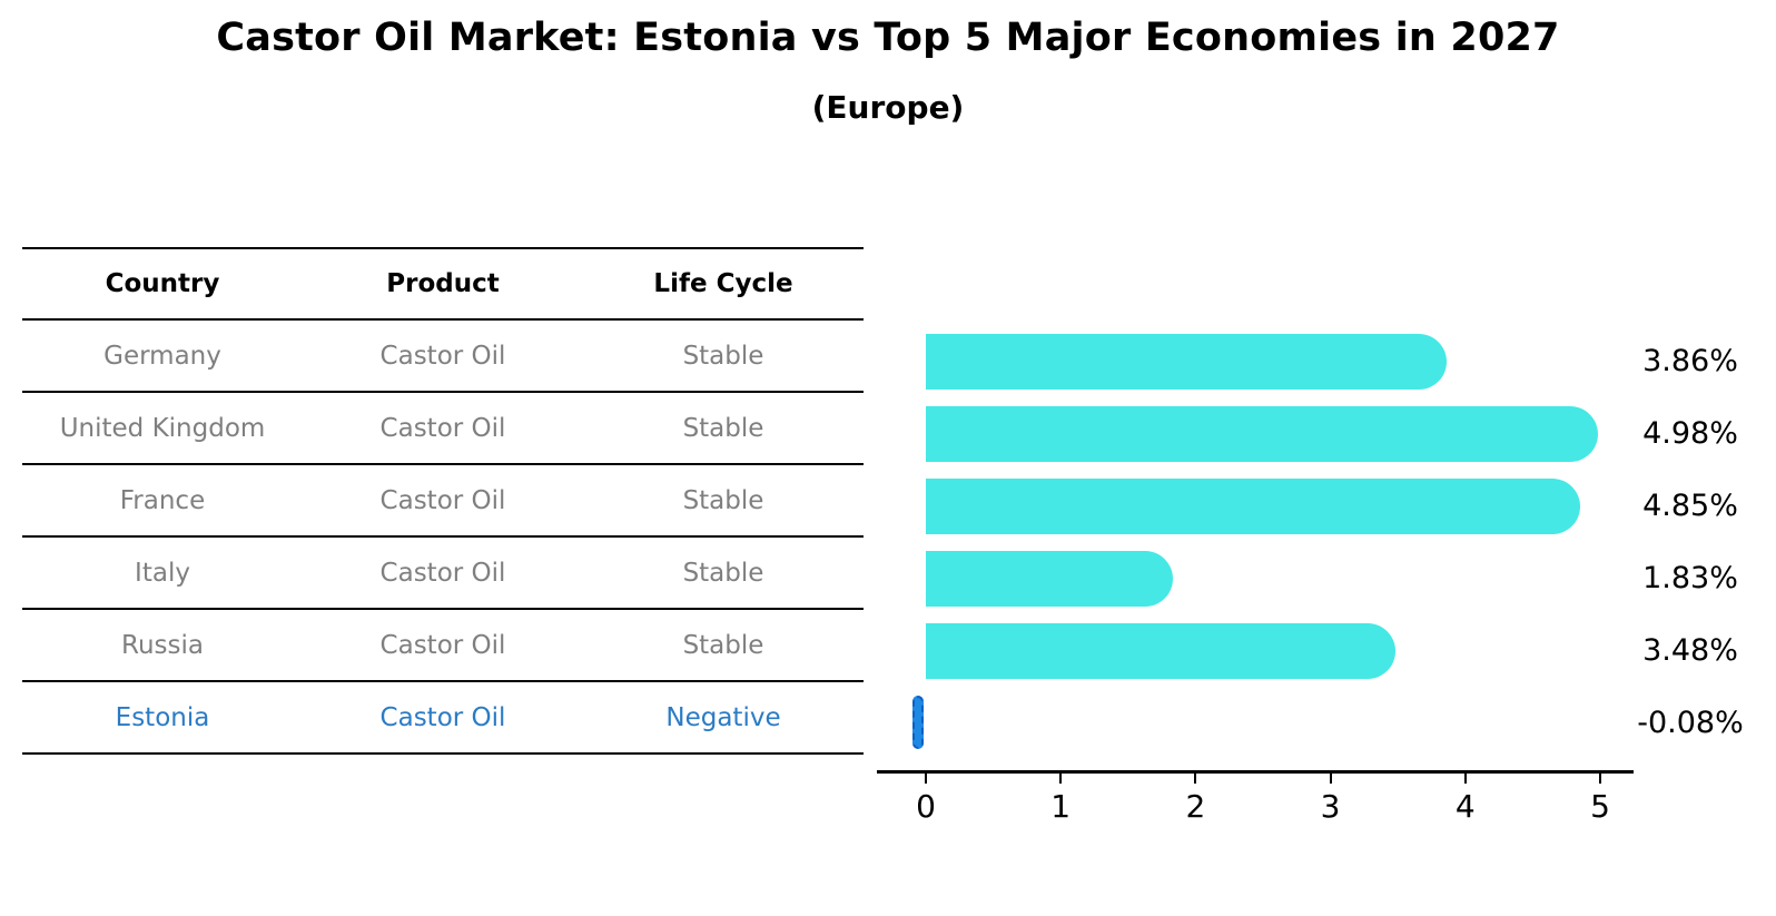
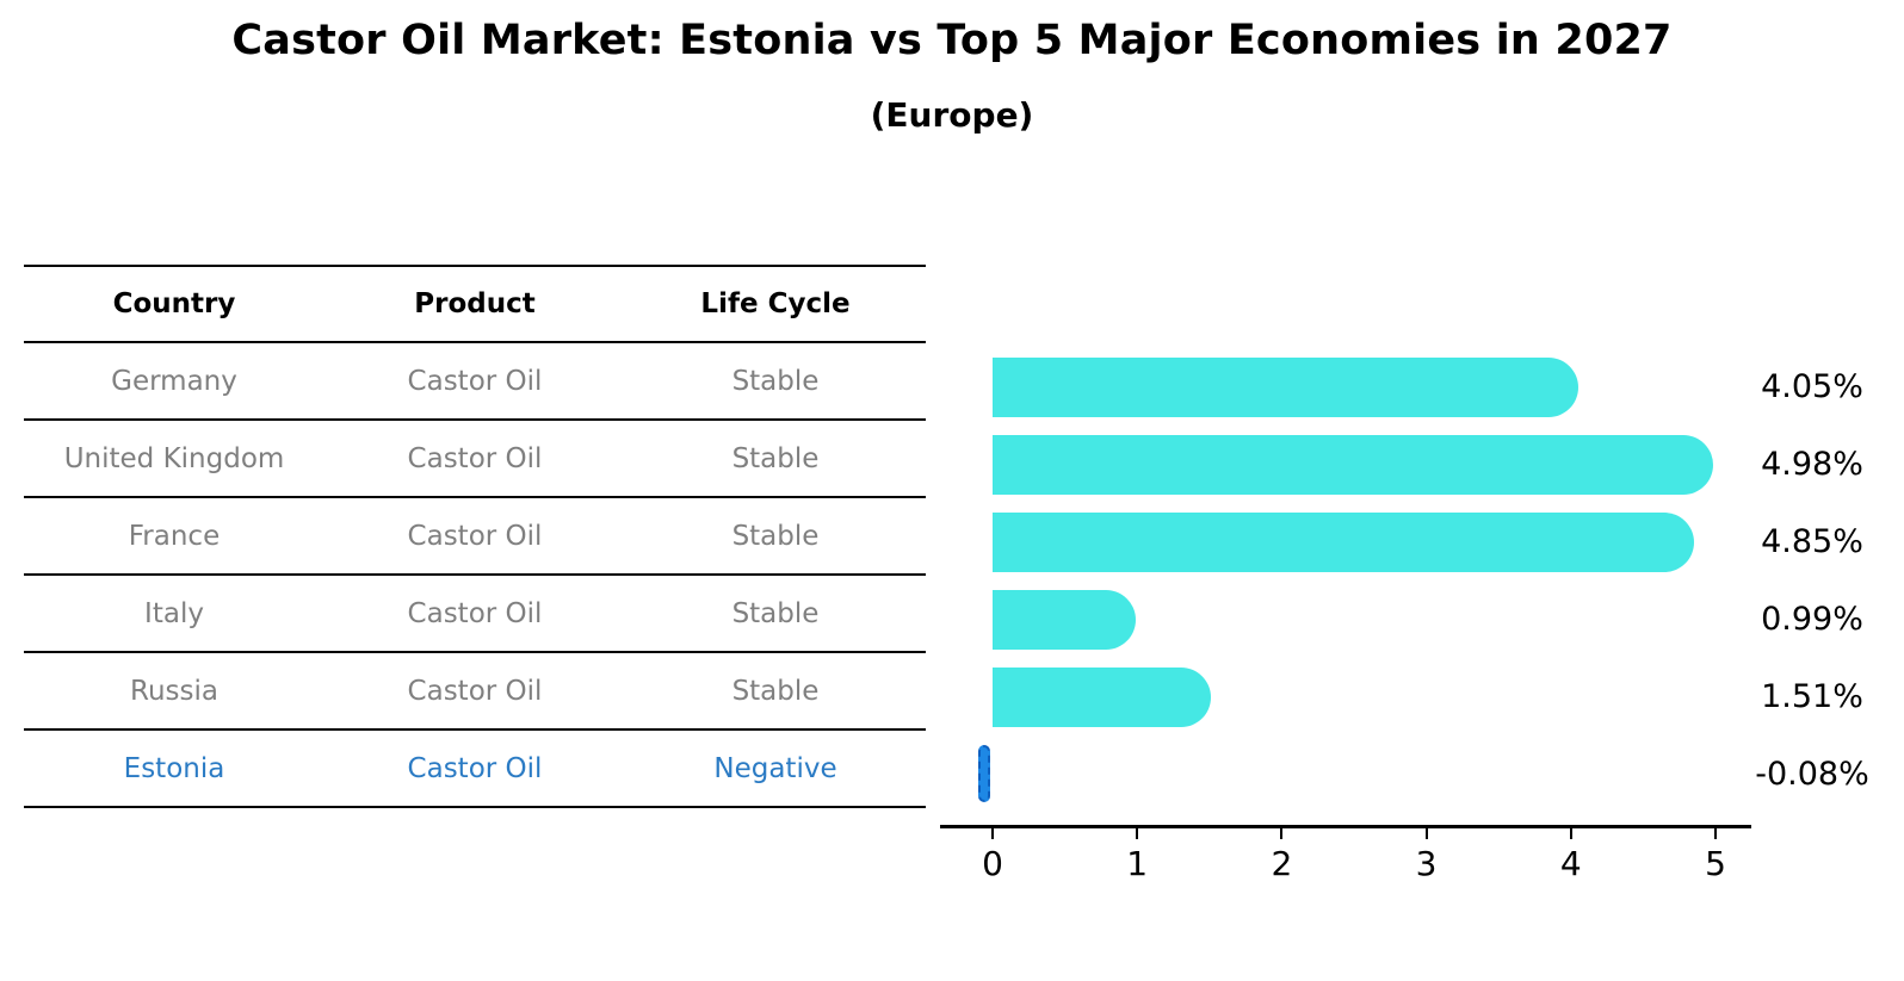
Germany: 3.86% -> 4.05%
Italy: 1.83% -> 0.99%
Russia: 3.48% -> 1.51%
